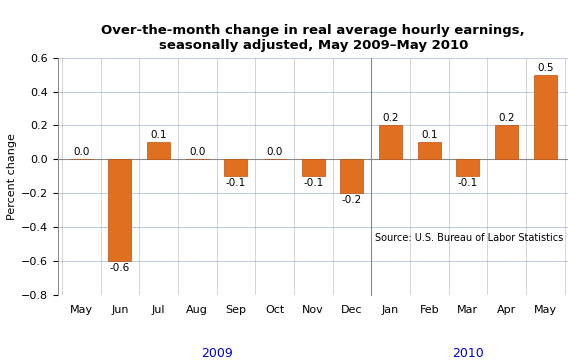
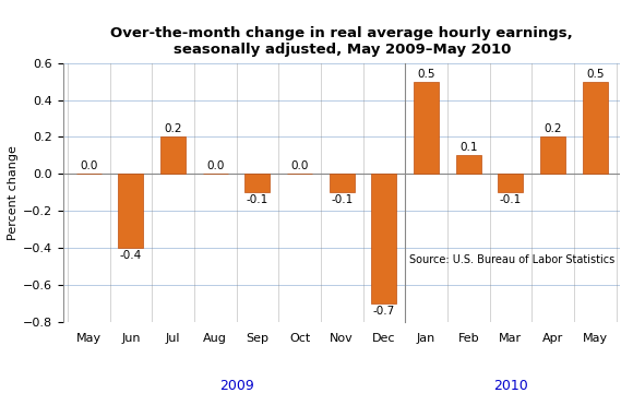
Jun: -0.6 -> -0.4
Jul: 0.1 -> 0.2
Dec: -0.2 -> -0.7
Jan: 0.2 -> 0.5
